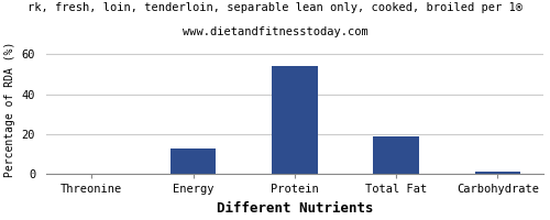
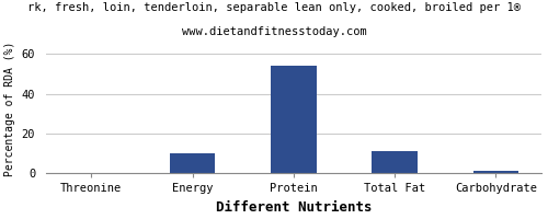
Energy: 13 -> 10
Total Fat: 19 -> 11
